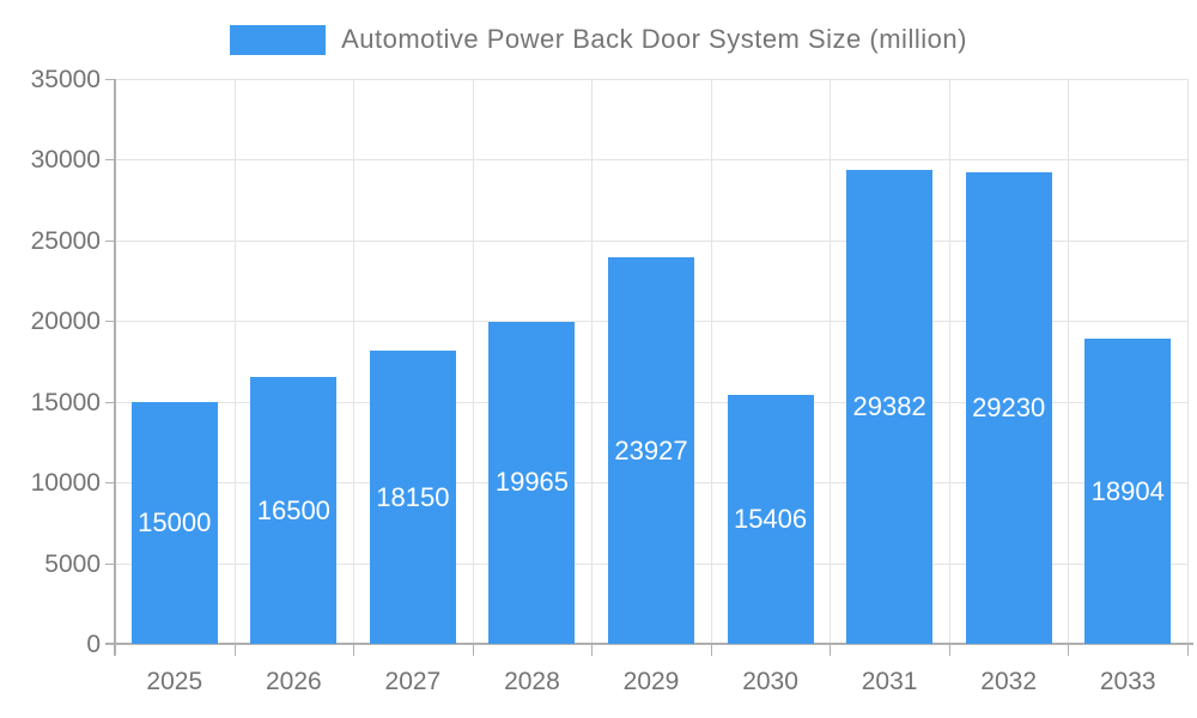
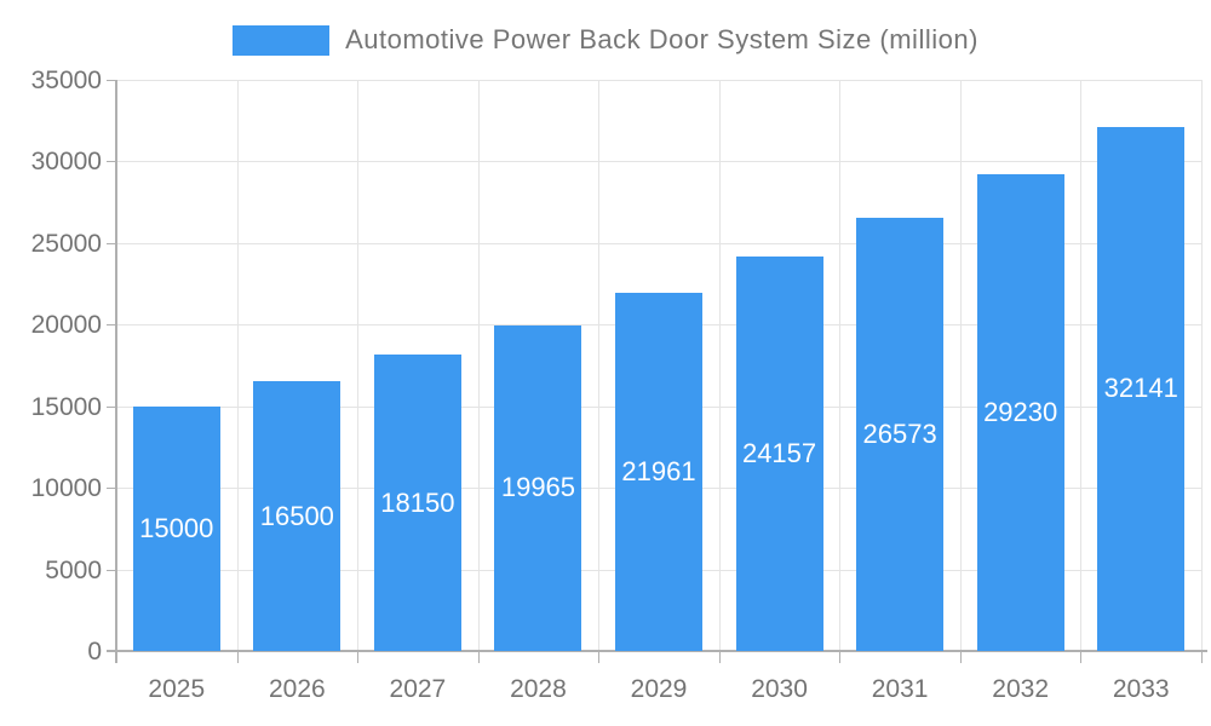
2029: 23927 -> 21961
2030: 15406 -> 24157
2031: 29382 -> 26573
2033: 18904 -> 32141
